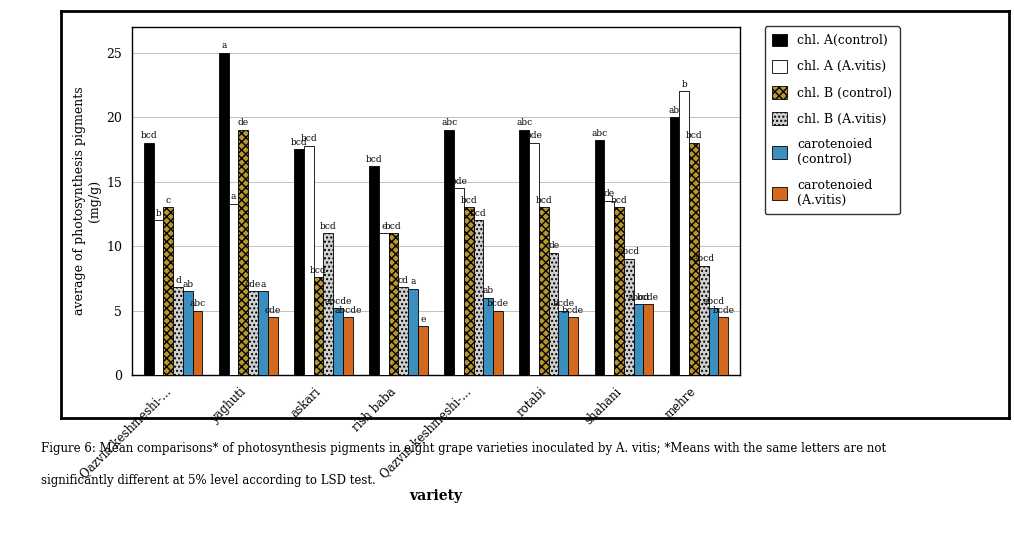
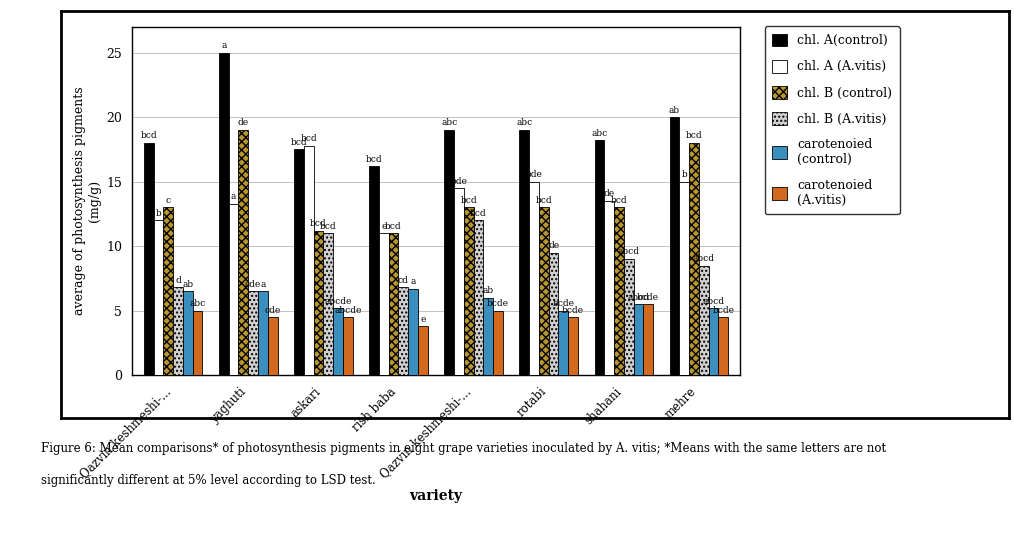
chl. B (control)/askari: 7.6 -> 11.2
chl. A (A.vitis)/rotabi: 18.0 -> 15.0
chl. A (A.vitis)/mehre: 22.0 -> 15.0
